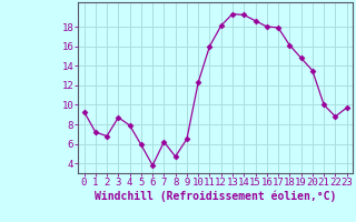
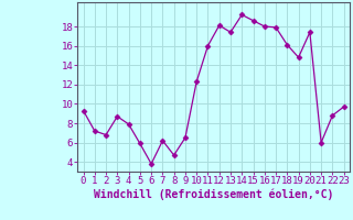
13: 19.3 -> 17.4
20: 13.5 -> 17.4
21: 10.0 -> 6.0
